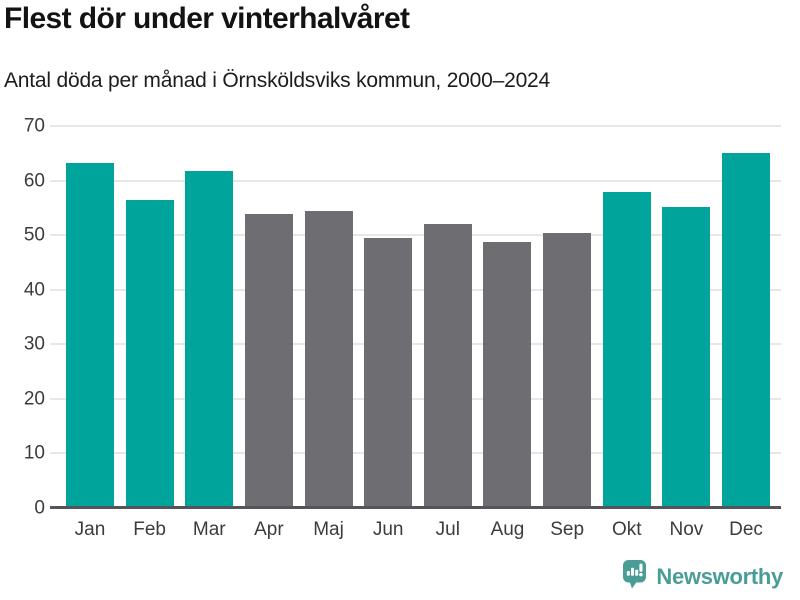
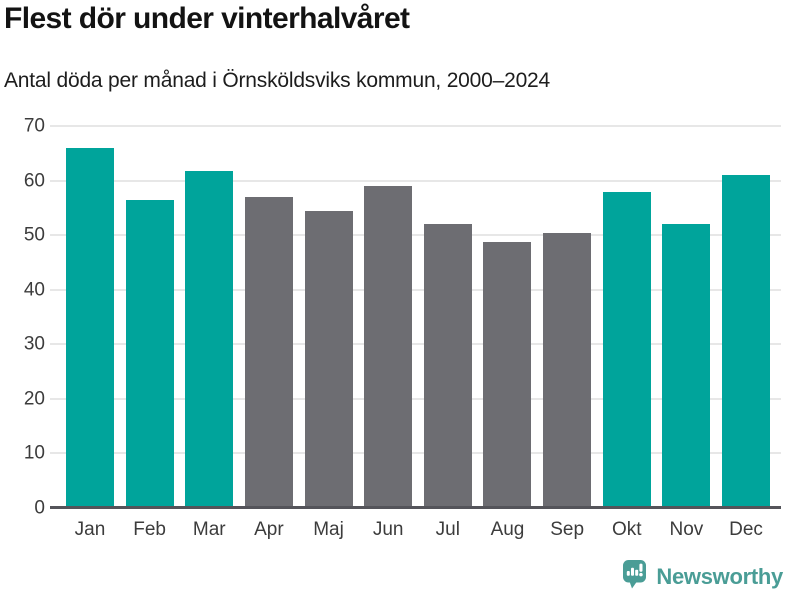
Jan: 63 -> 66
Apr: 54 -> 57
Jun: 49 -> 59
Nov: 55 -> 52
Dec: 65 -> 61
